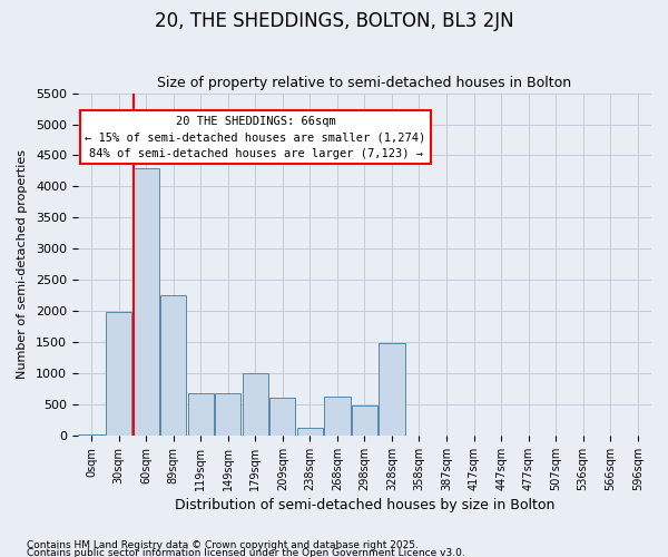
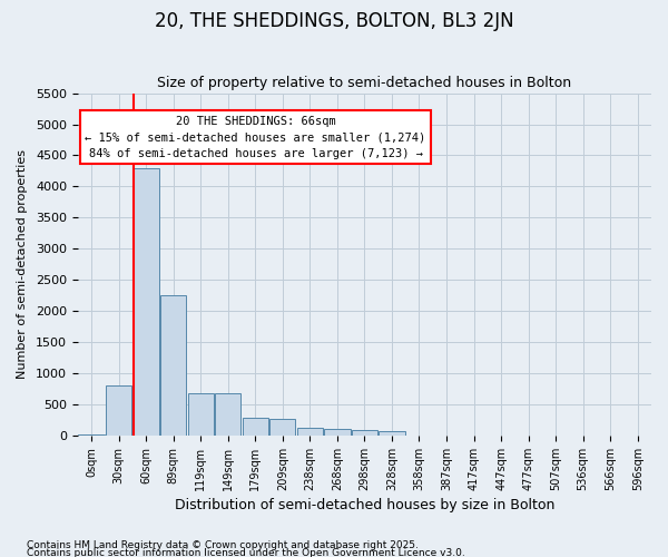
30sqm: 1980 -> 800
179sqm: 1000 -> 280
209sqm: 600 -> 260
268sqm: 620 -> 110
298sqm: 480 -> 80
328sqm: 1480 -> 70
